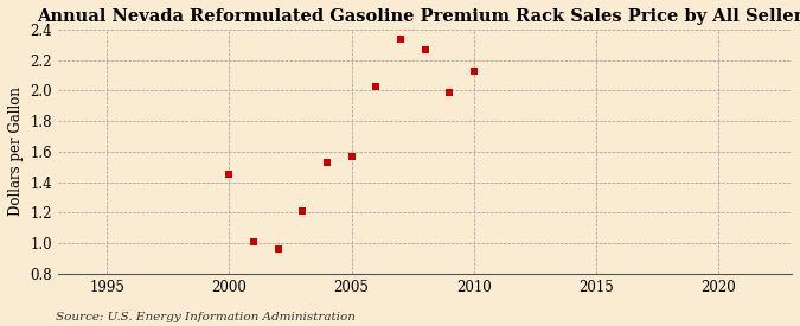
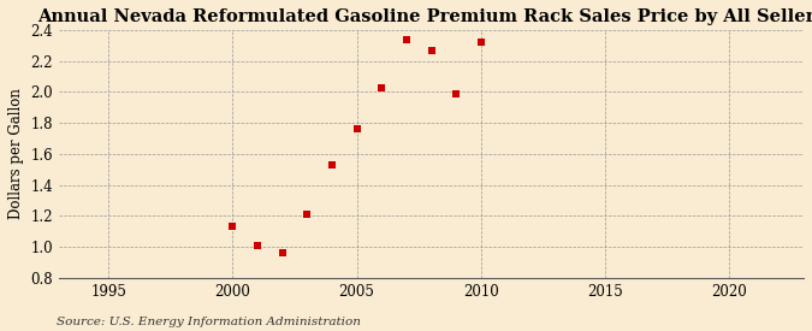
2000: 1.45 -> 1.13
2005: 1.57 -> 1.76
2010: 2.13 -> 2.32
